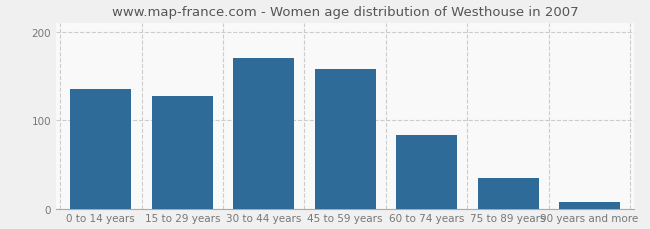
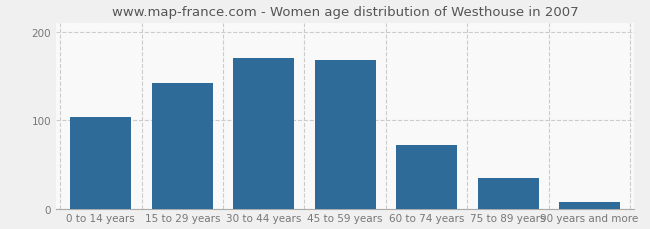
0 to 14 years: 135 -> 104
15 to 29 years: 127 -> 142
45 to 59 years: 158 -> 168
60 to 74 years: 83 -> 72
